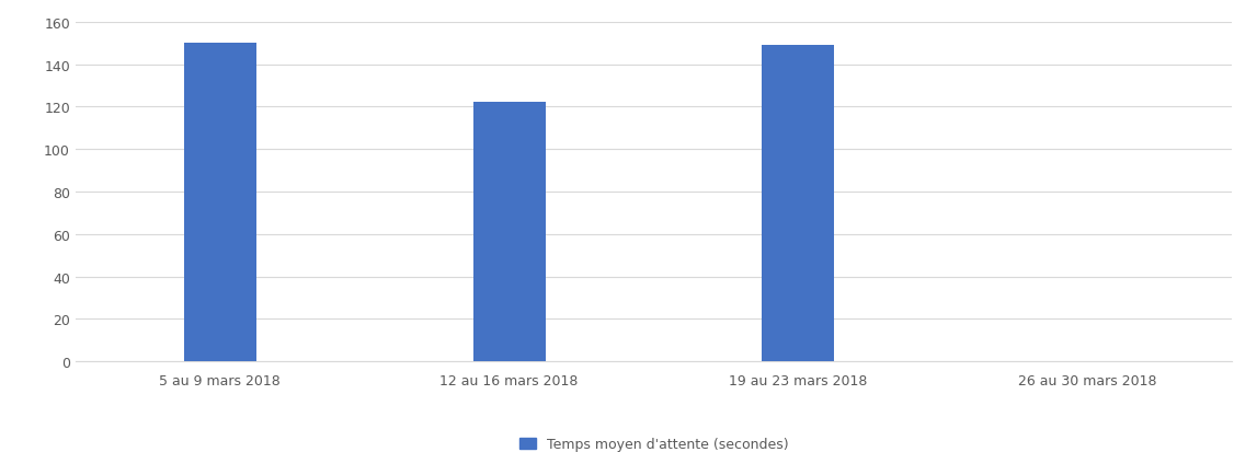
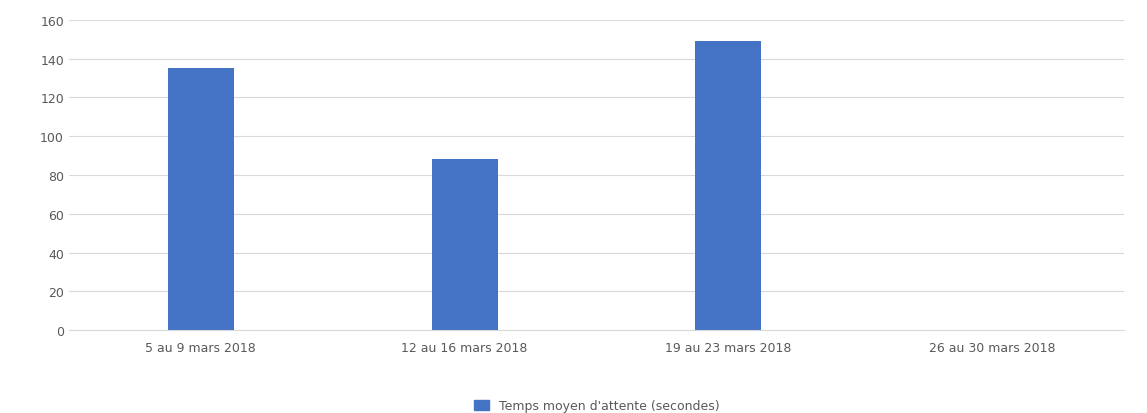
5 au 9 mars 2018: 150 -> 135
12 au 16 mars 2018: 122 -> 88
